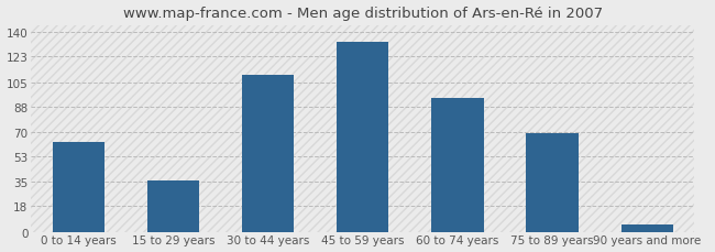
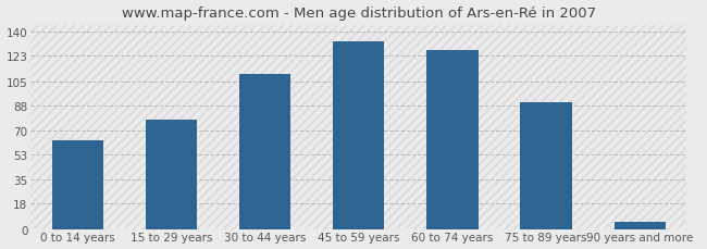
15 to 29 years: 36 -> 78
60 to 74 years: 94 -> 127
75 to 89 years: 69 -> 90
